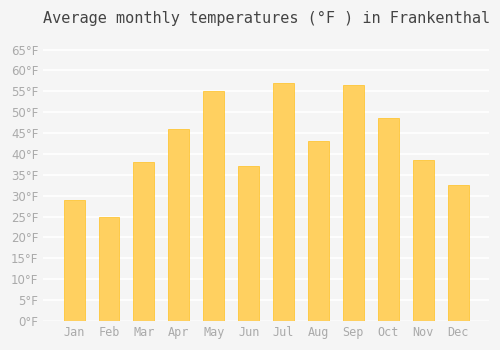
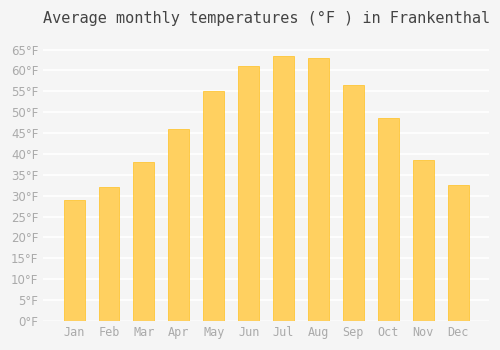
Feb: 25.0°F -> 32.0°F
Jun: 37.0°F -> 61.0°F
Jul: 57.0°F -> 63.5°F
Aug: 43.0°F -> 63.0°F
